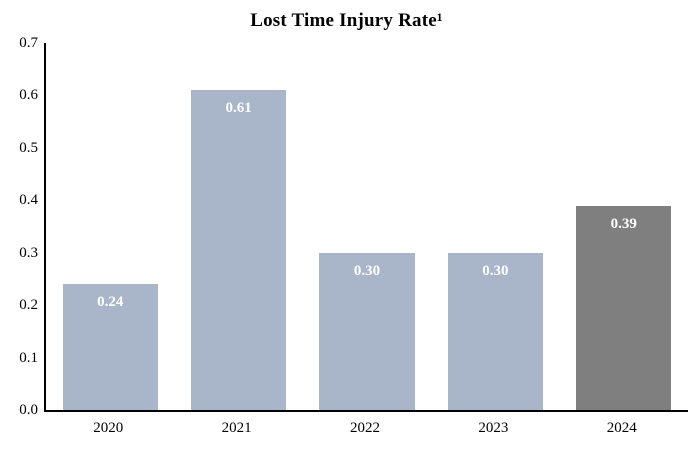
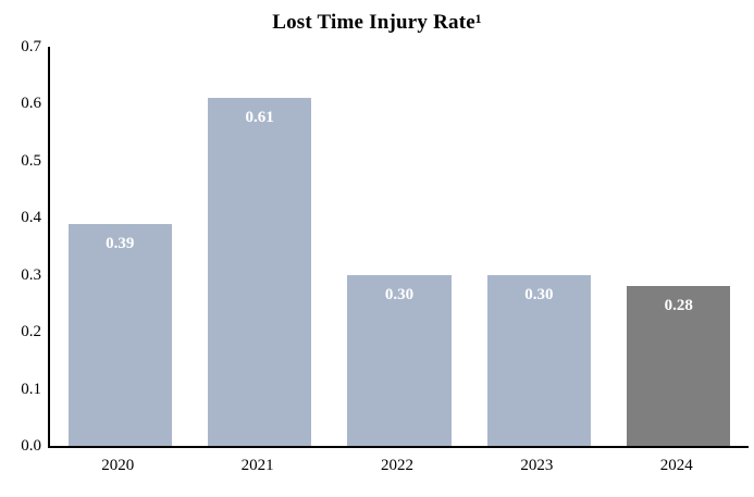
2020: 0.24 -> 0.39
2024: 0.39 -> 0.28
